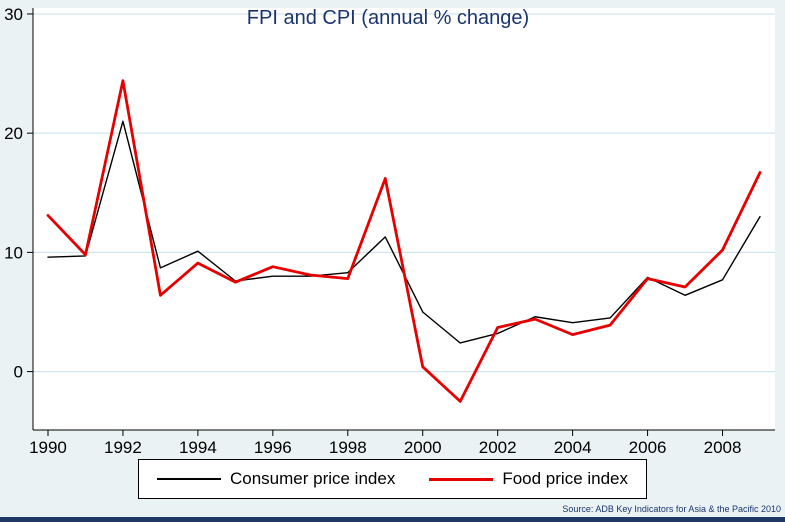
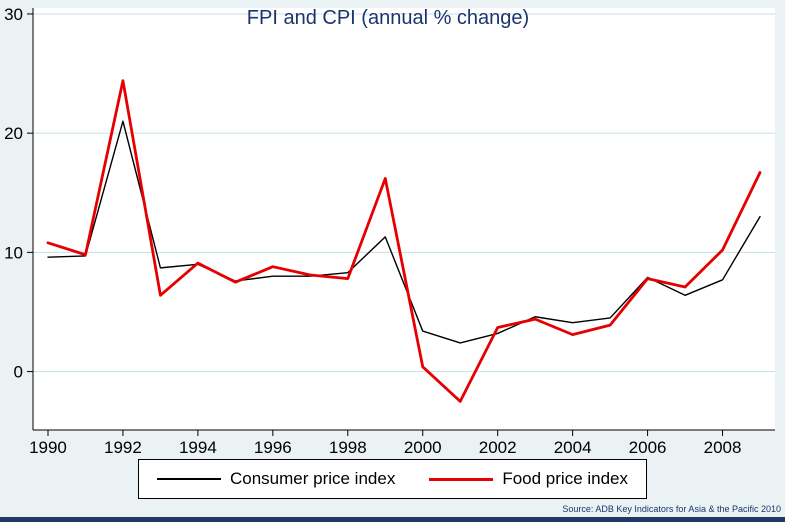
Food price index/1990: 13.1 -> 10.8
Consumer price index/1994: 10.1 -> 9.0
Consumer price index/2000: 5.0 -> 3.4
